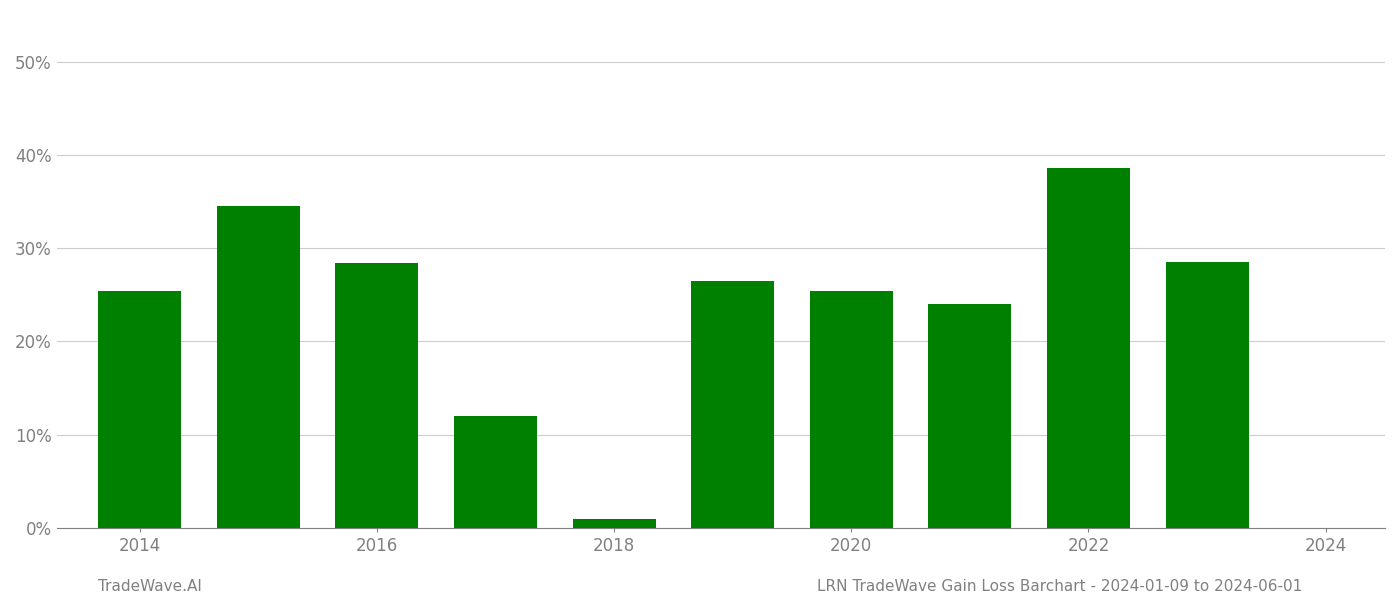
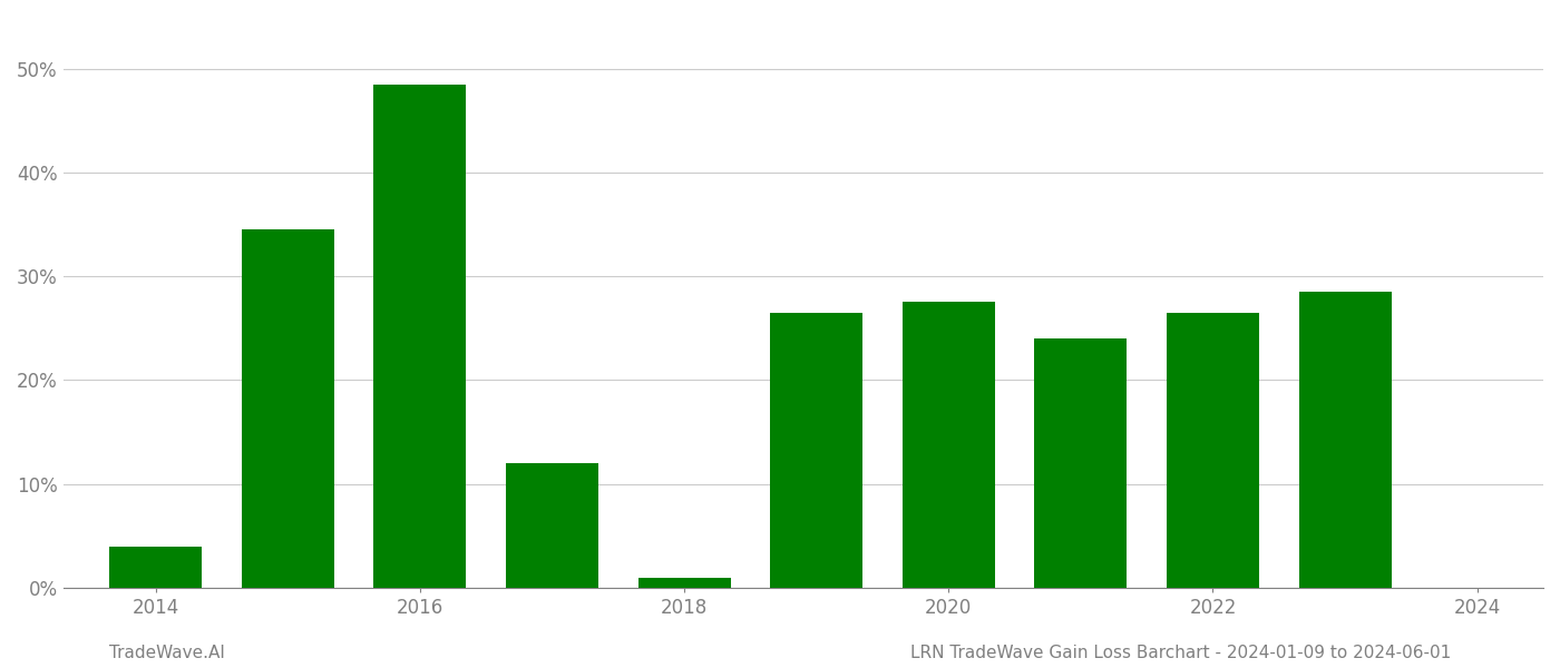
2014: 25.4% -> 4.0%
2016: 28.4% -> 48.5%
2020: 25.4% -> 27.5%
2022: 38.6% -> 26.5%
